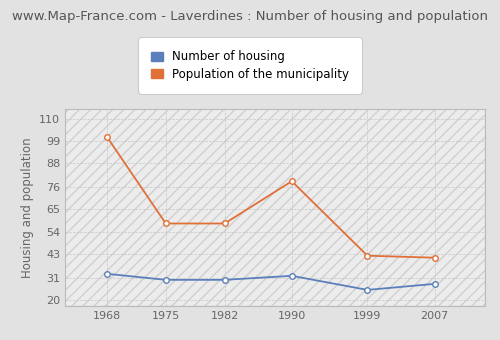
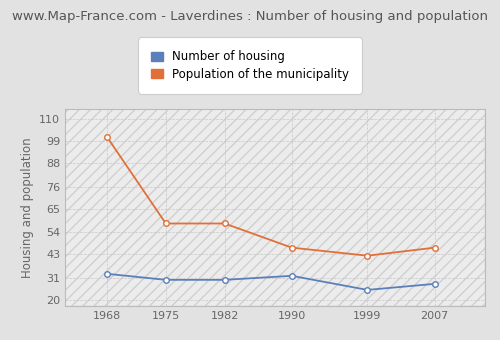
Population of the municipality/1990: 79 -> 46
Population of the municipality/2007: 41 -> 46
